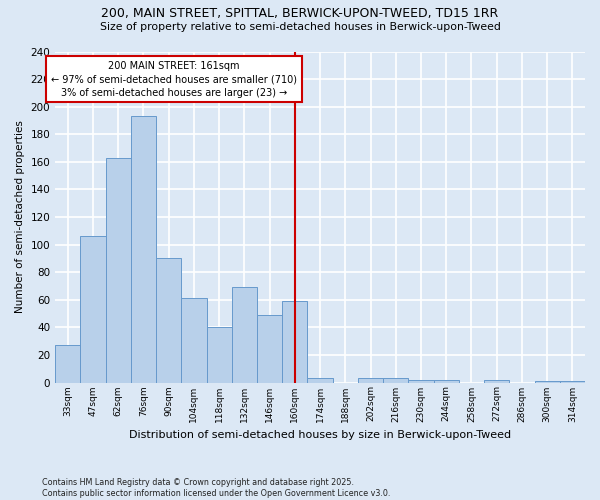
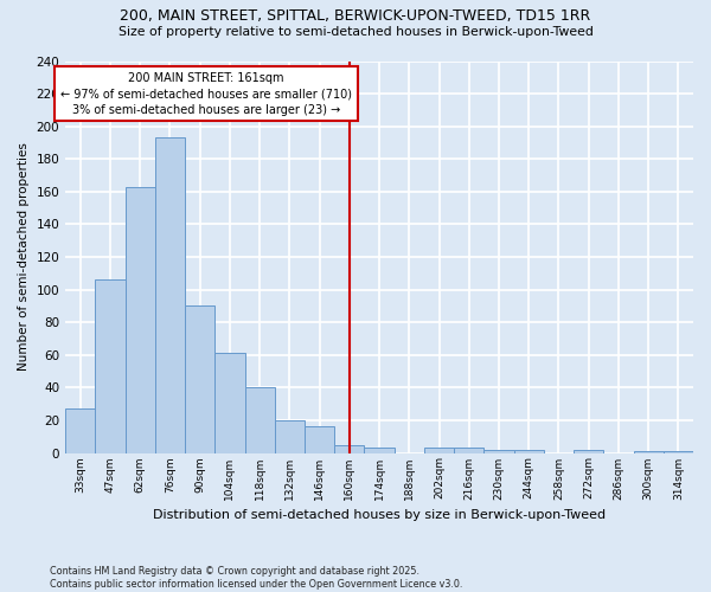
132sqm: 69 -> 20
146sqm: 49 -> 16
160sqm: 59 -> 5
